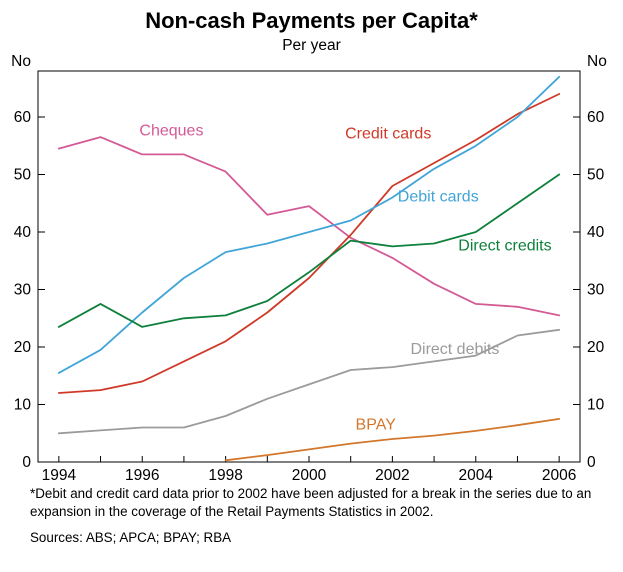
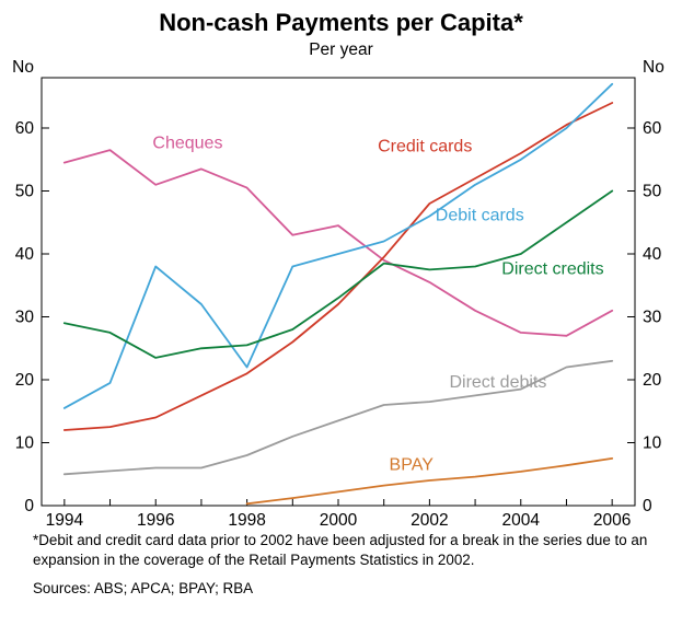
Direct credits/1994: 24 -> 29
Cheques/1996: 54 -> 51
Debit cards/1996: 26 -> 38
Debit cards/1998: 36 -> 22
Cheques/2006: 26 -> 31
